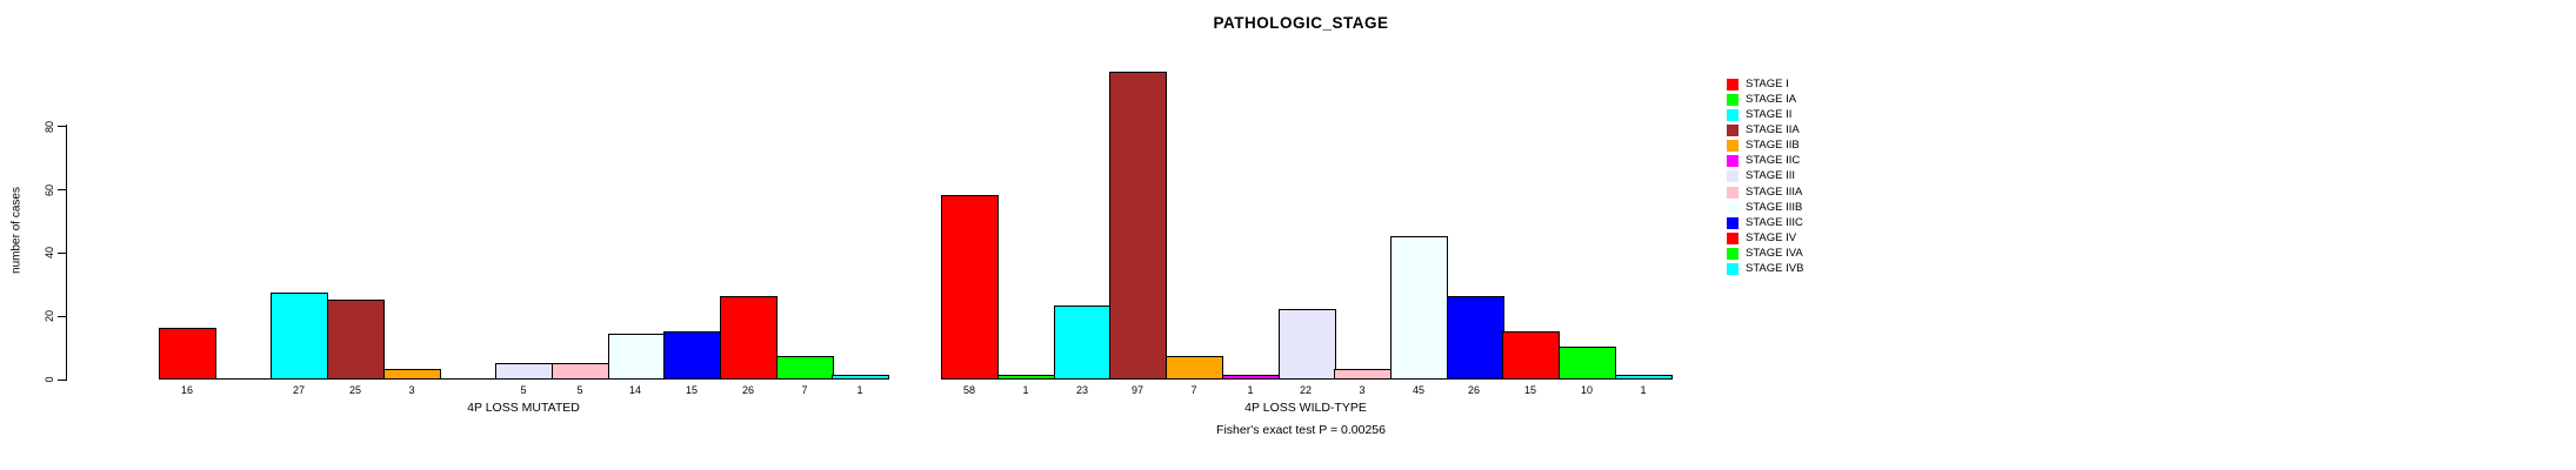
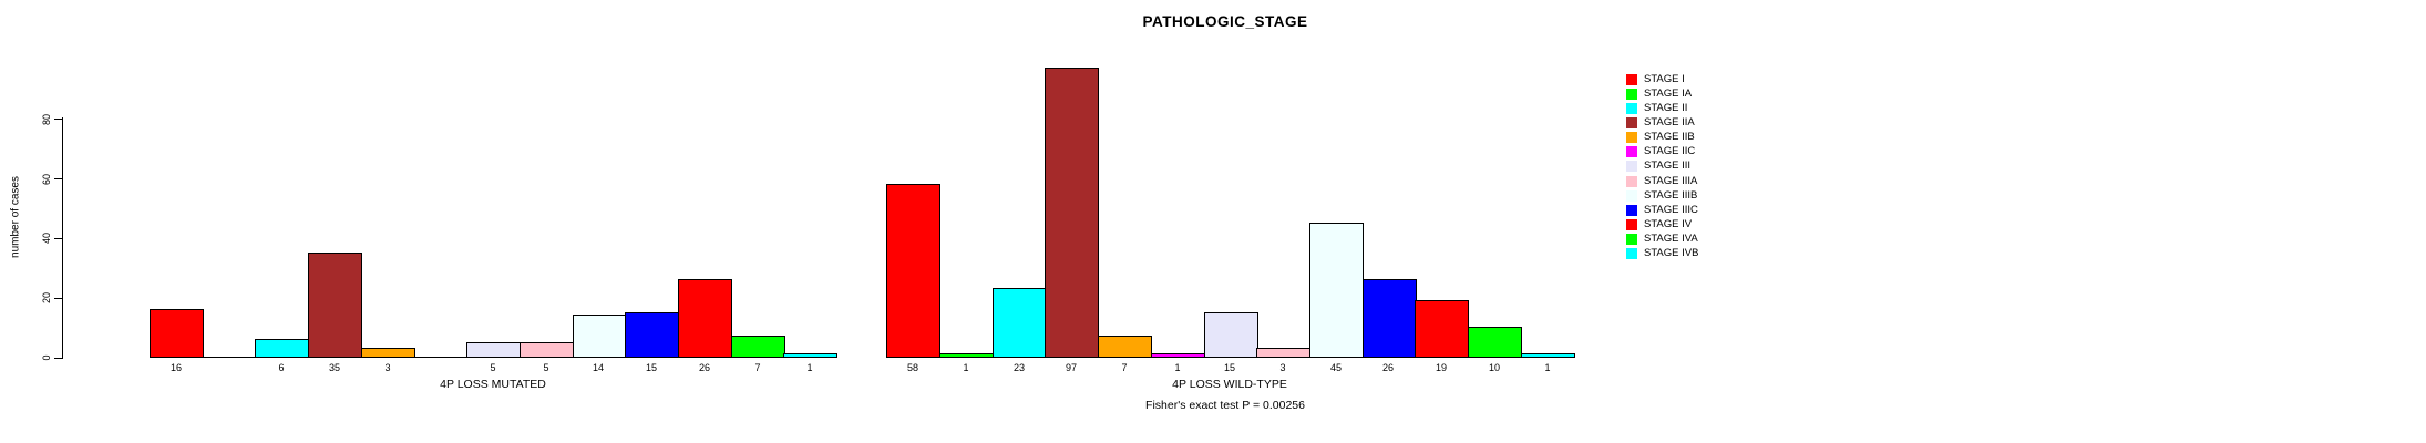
STAGE II/4P LOSS MUTATED: 27 -> 6
STAGE IIA/4P LOSS MUTATED: 25 -> 35
STAGE III/4P LOSS WILD-TYPE: 22 -> 15
STAGE IV/4P LOSS WILD-TYPE: 15 -> 19
